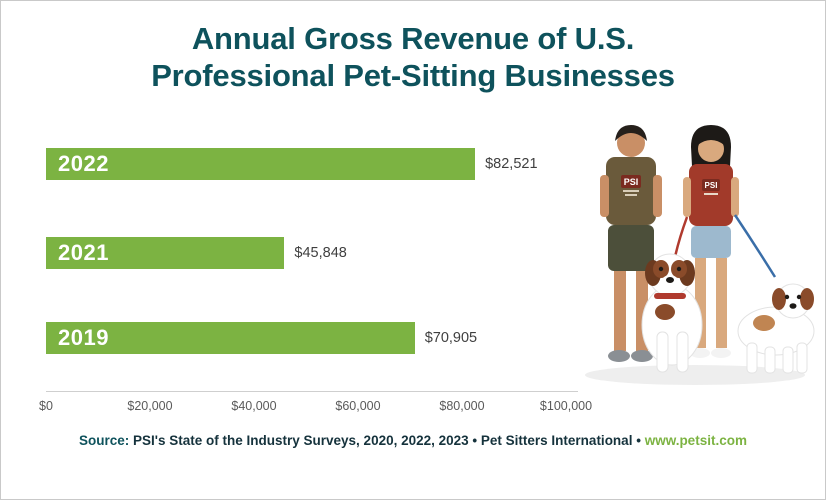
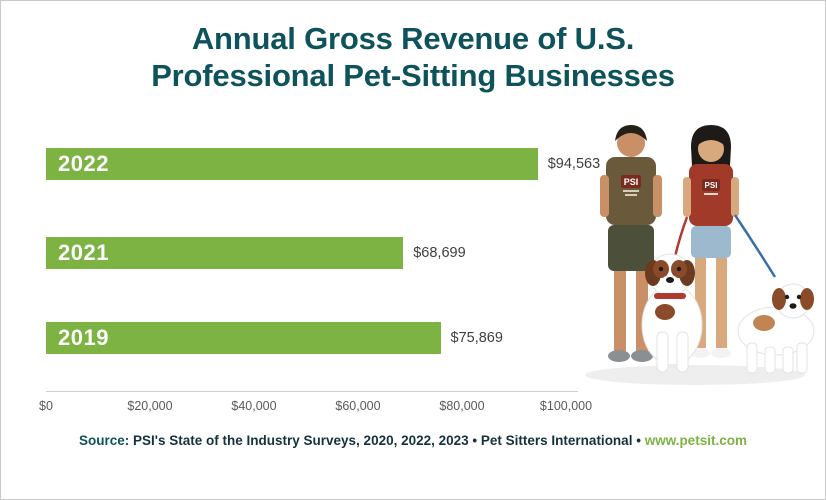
2022: $82,521 -> $94,563
2021: $45,848 -> $68,699
2019: $70,905 -> $75,869
